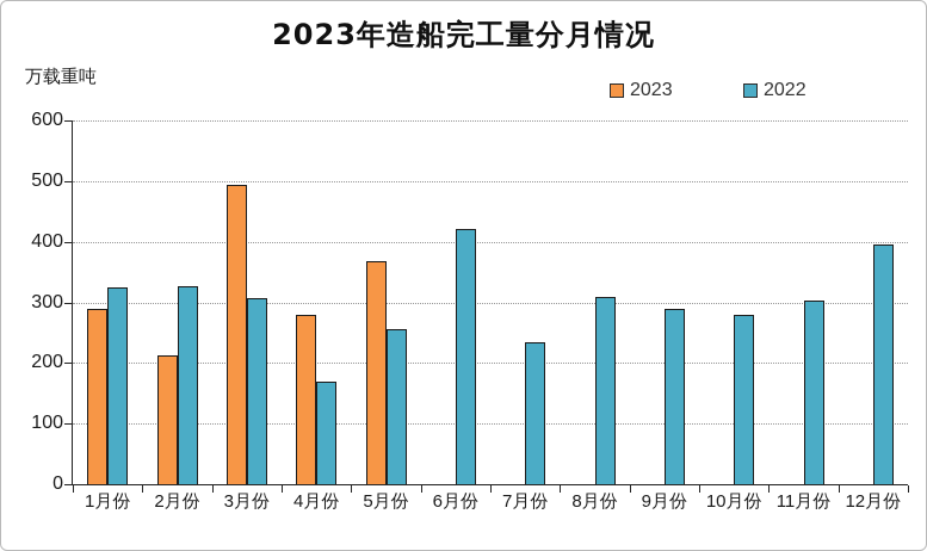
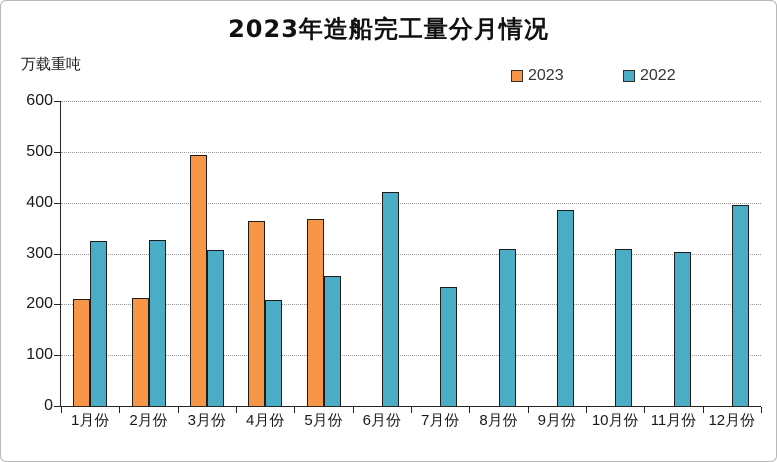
2023/1月份: 290 -> 210
2023/4月份: 280 -> 360
2022/4月份: 170 -> 210
2022/9月份: 290 -> 380
2022/10月份: 280 -> 310
